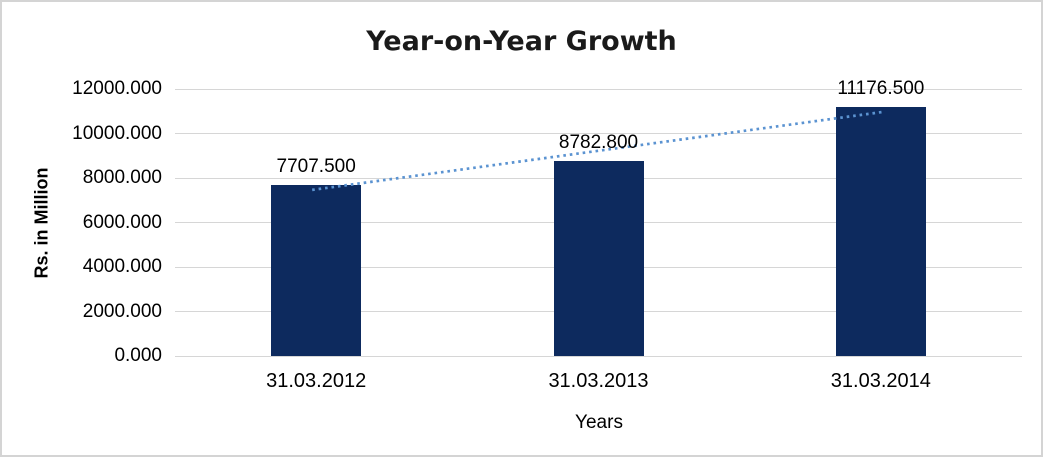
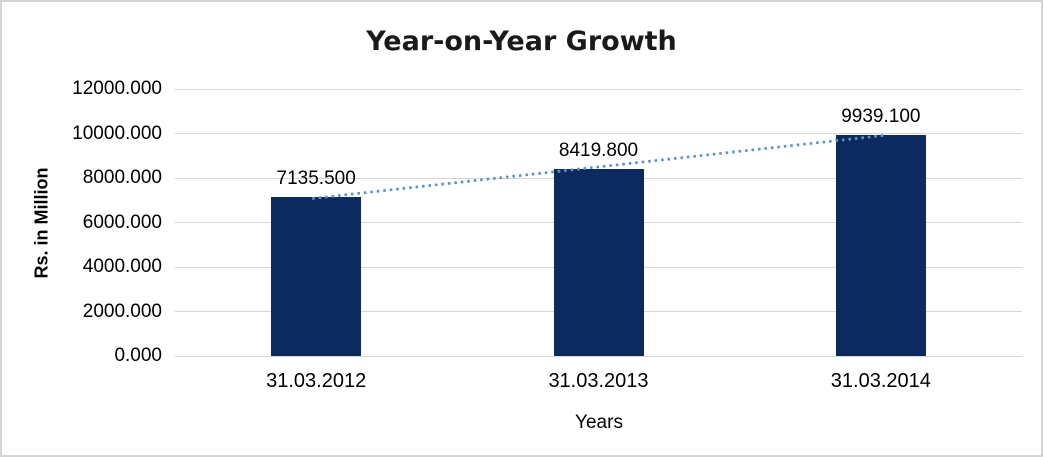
31.03.2012: 7707.500 -> 7135.500
31.03.2013: 8782.800 -> 8419.800
31.03.2014: 11176.500 -> 9939.100
